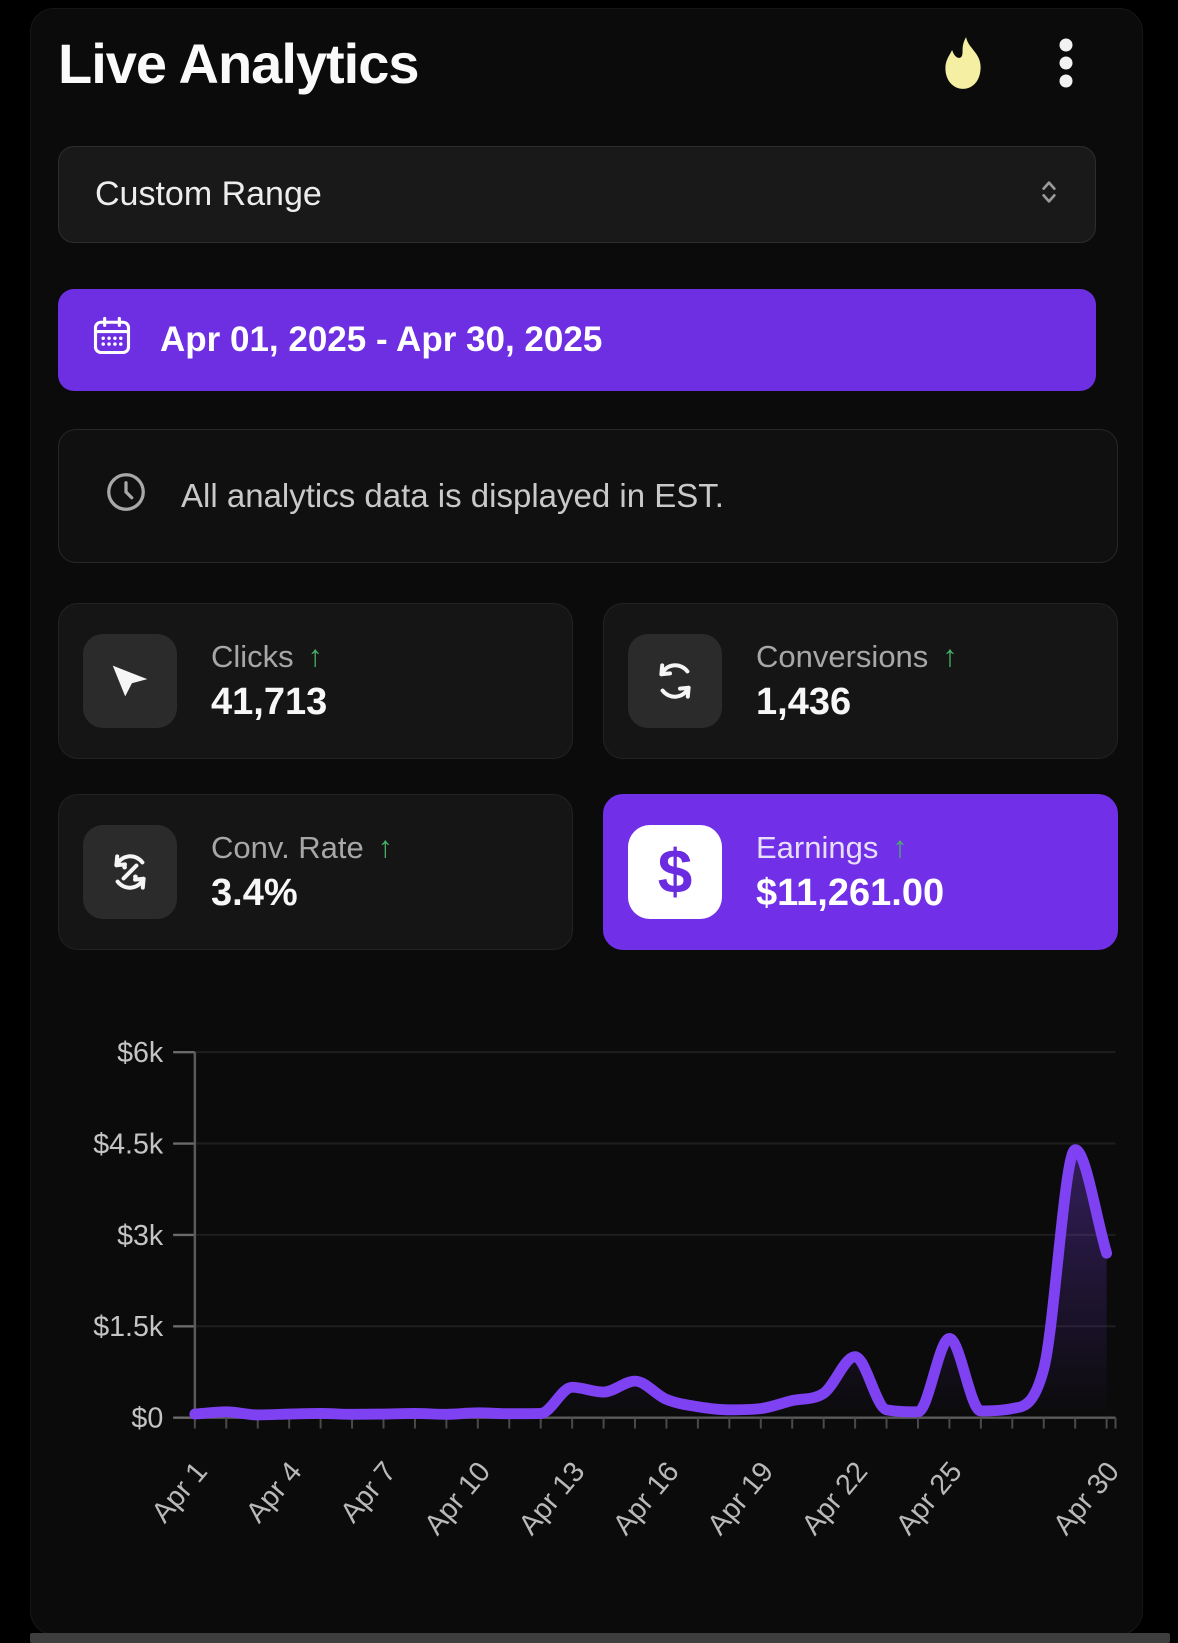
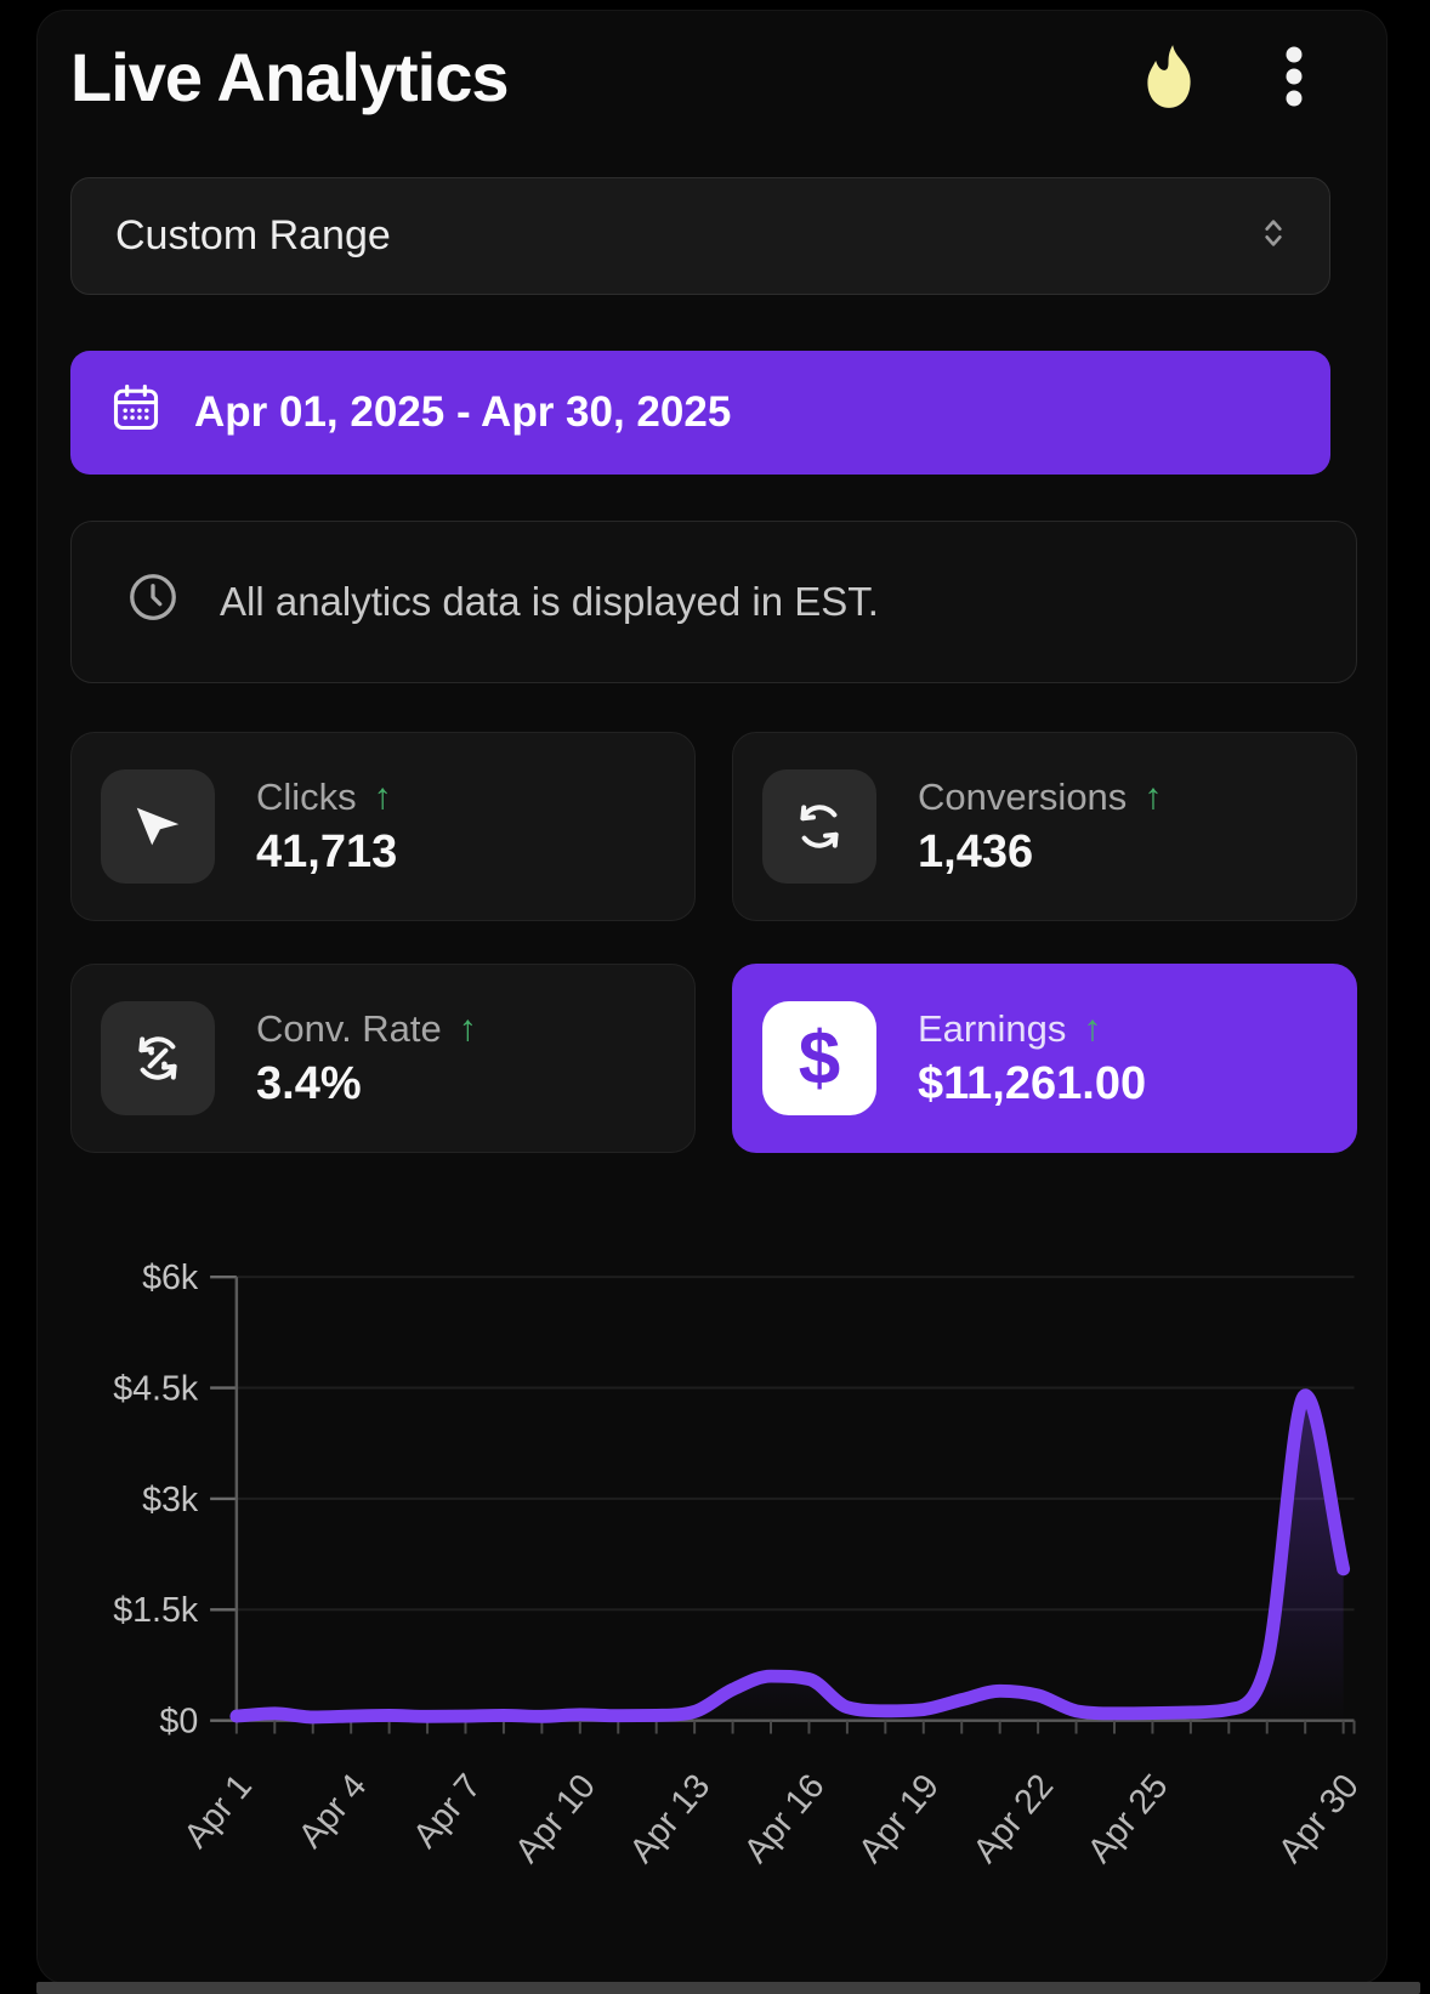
Apr 13: $0.5k -> $0.1k
Apr 16: $0.3k -> $0.6k
Apr 22: $1.0k -> $0.3k
Apr 25: $1.3k -> $0.1k
Apr 30: $2.7k -> $2.0k
